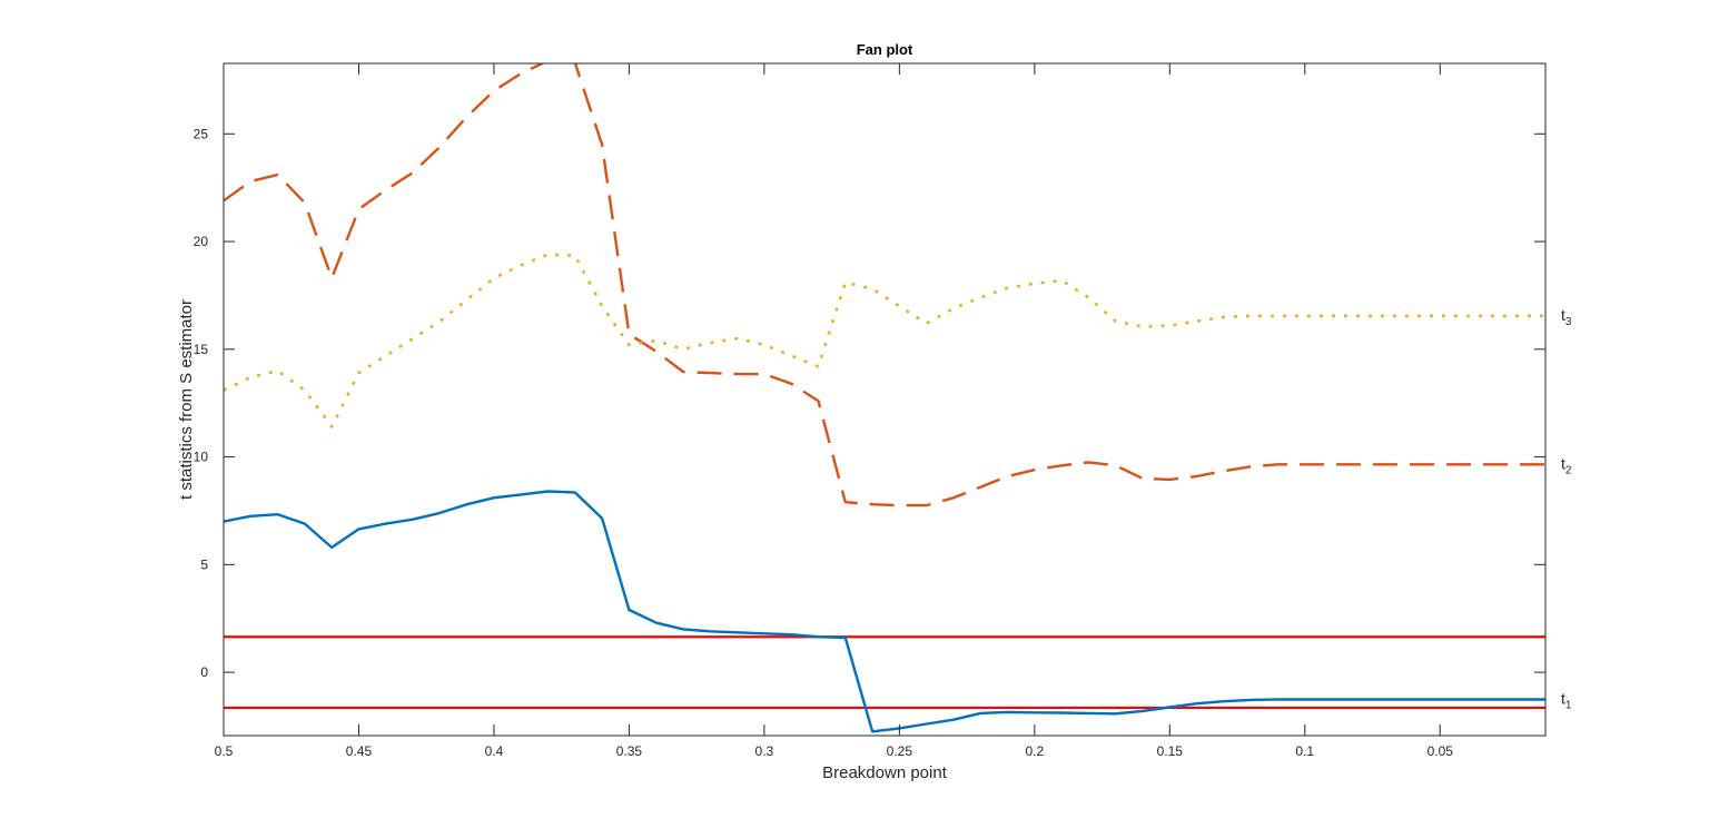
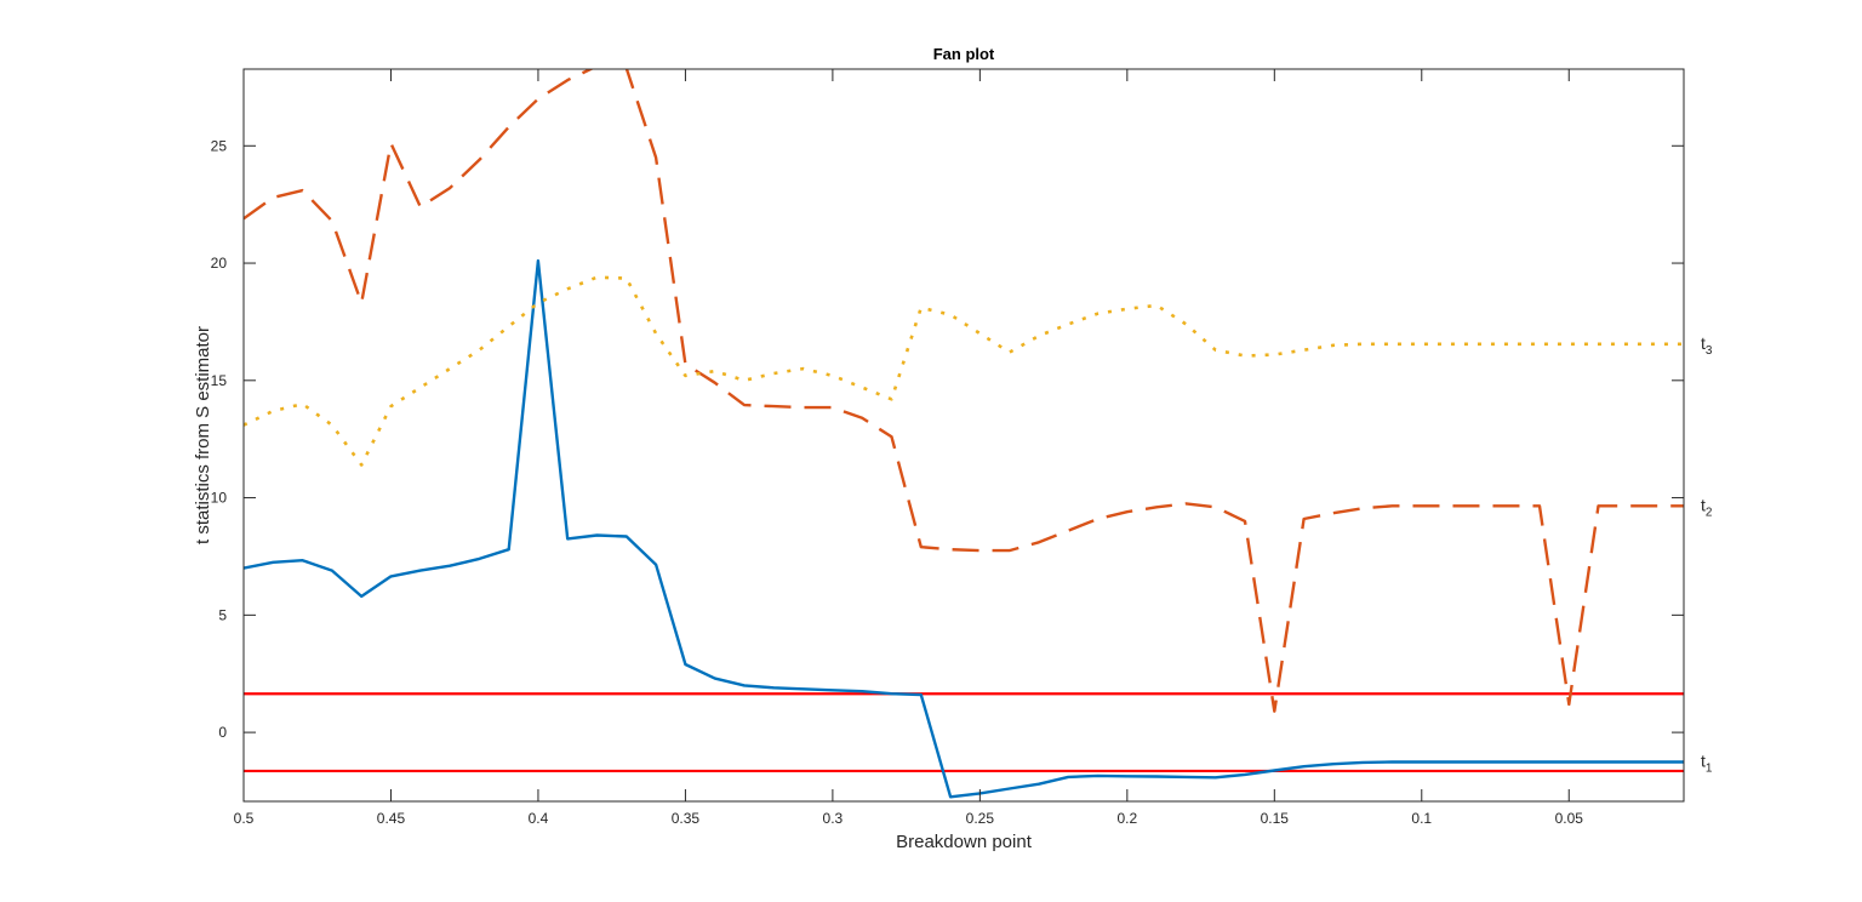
t2/0.45: 21.5 -> 25.1
t1/0.4: 8.1 -> 20.1
t2/0.15: 8.9 -> 0.9
t2/0.05: 9.7 -> 1.2
